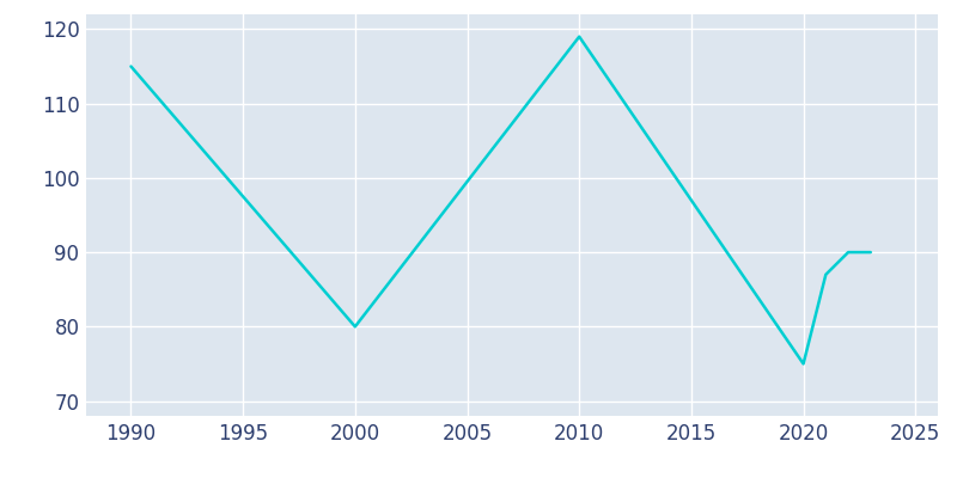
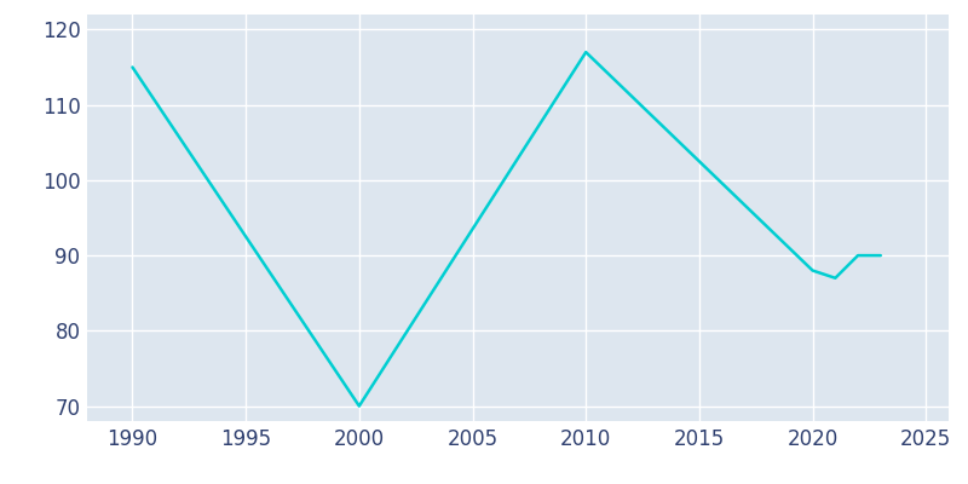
2000: 80 -> 70
2010: 119 -> 117
2020: 75 -> 88
